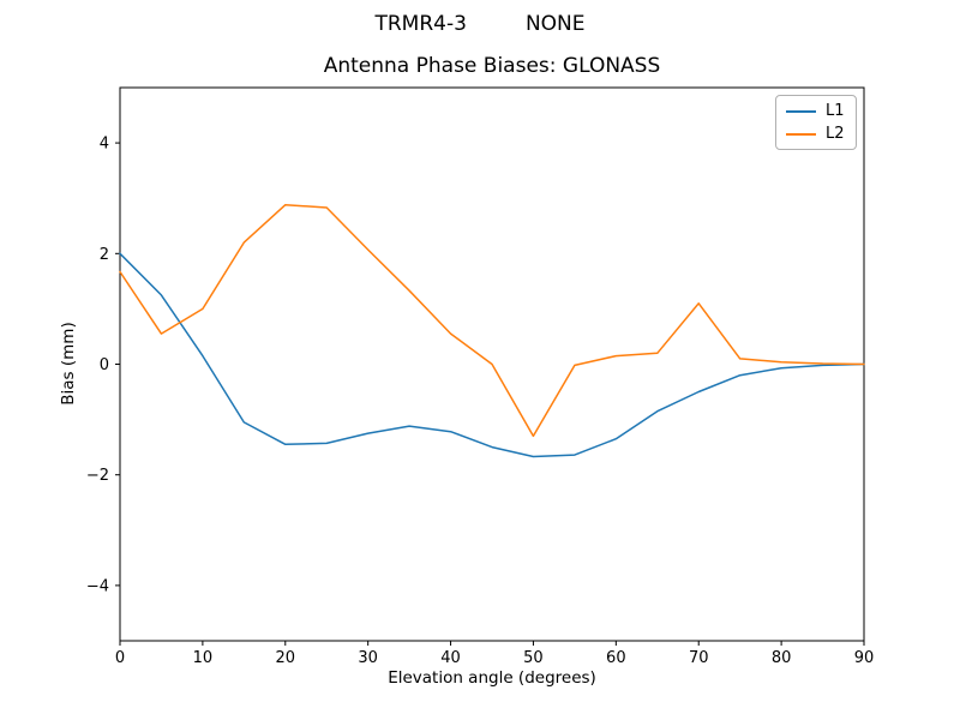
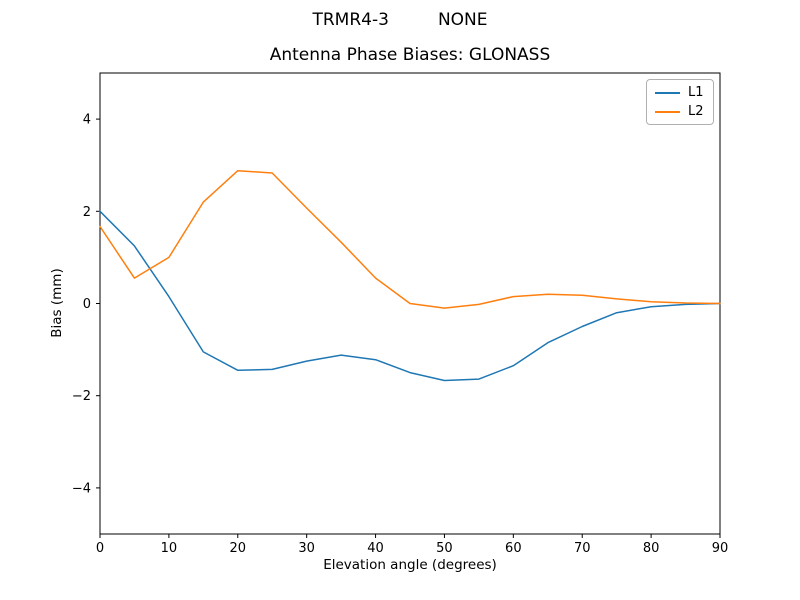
L2/50: -1.3 -> -0.1
L2/70: 1.1 -> 0.2
